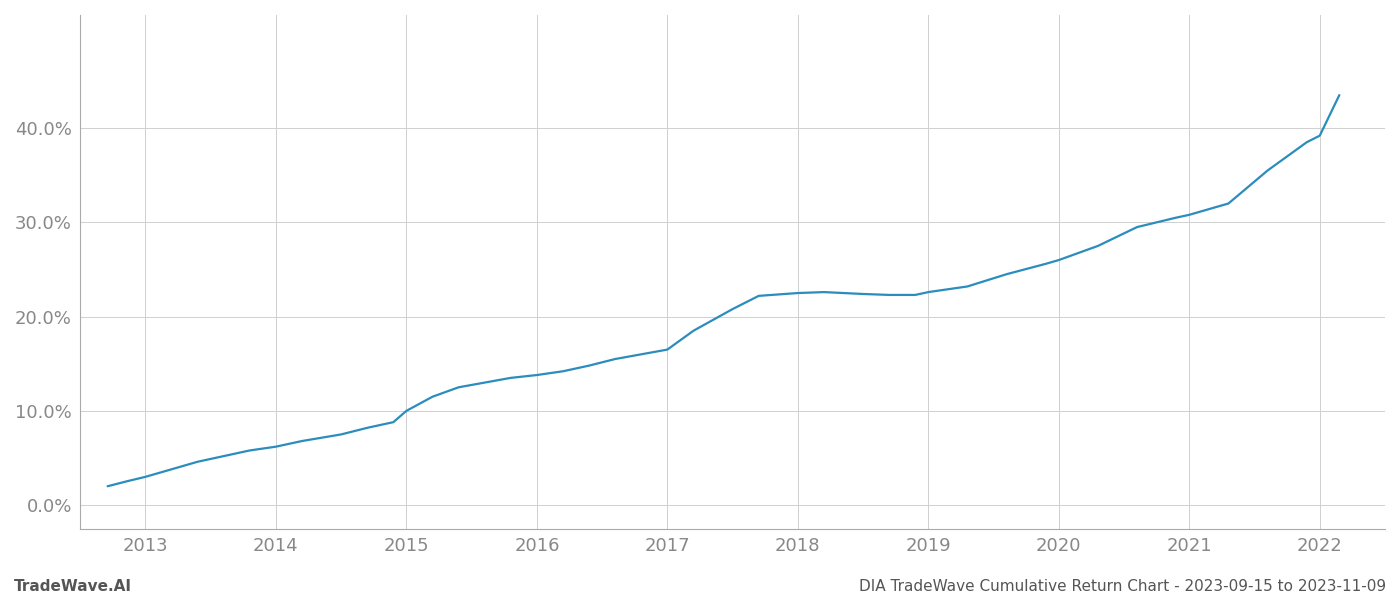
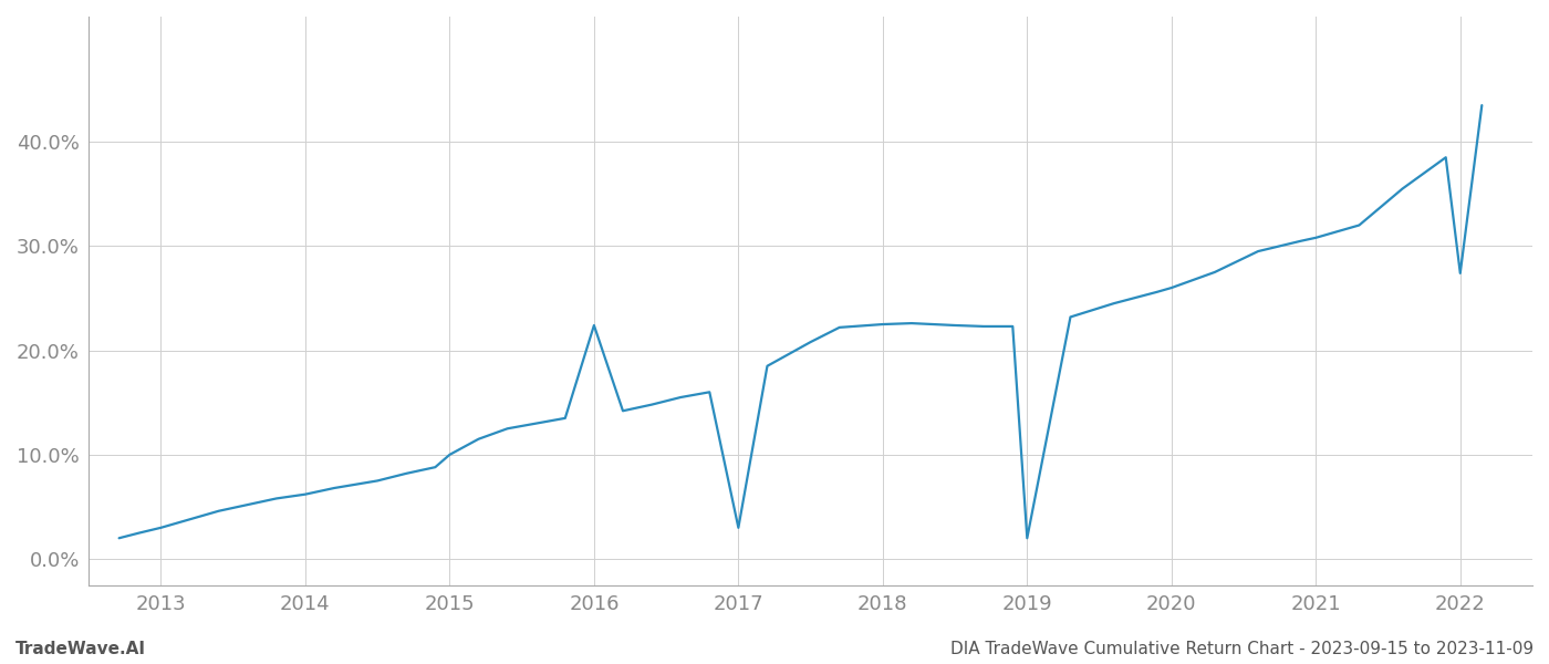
2016: 13.8% -> 22.4%
2017: 16.5% -> 3.0%
2019: 22.6% -> 2.0%
2022: 39.2% -> 27.4%
